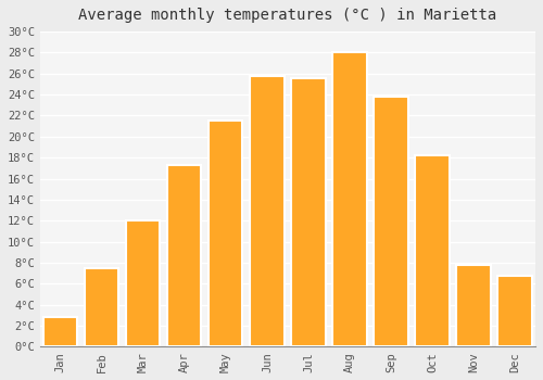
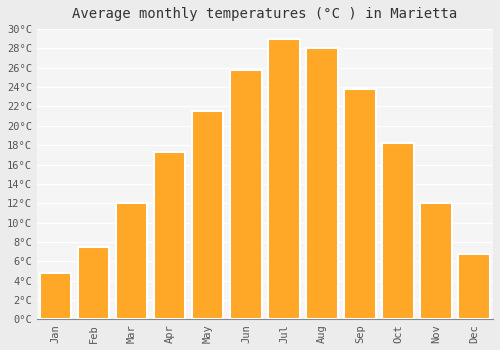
Jan: 2.8°C -> 4.8°C
Jul: 25.6°C -> 29.0°C
Nov: 7.8°C -> 12.0°C
